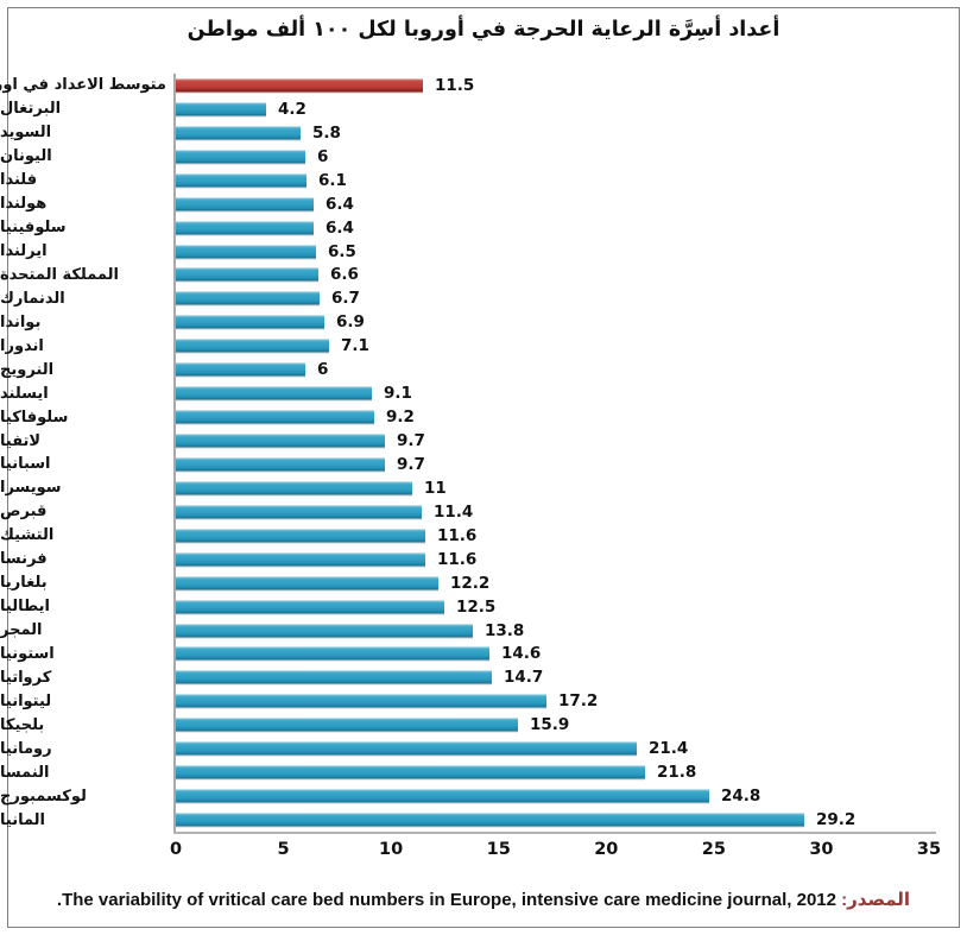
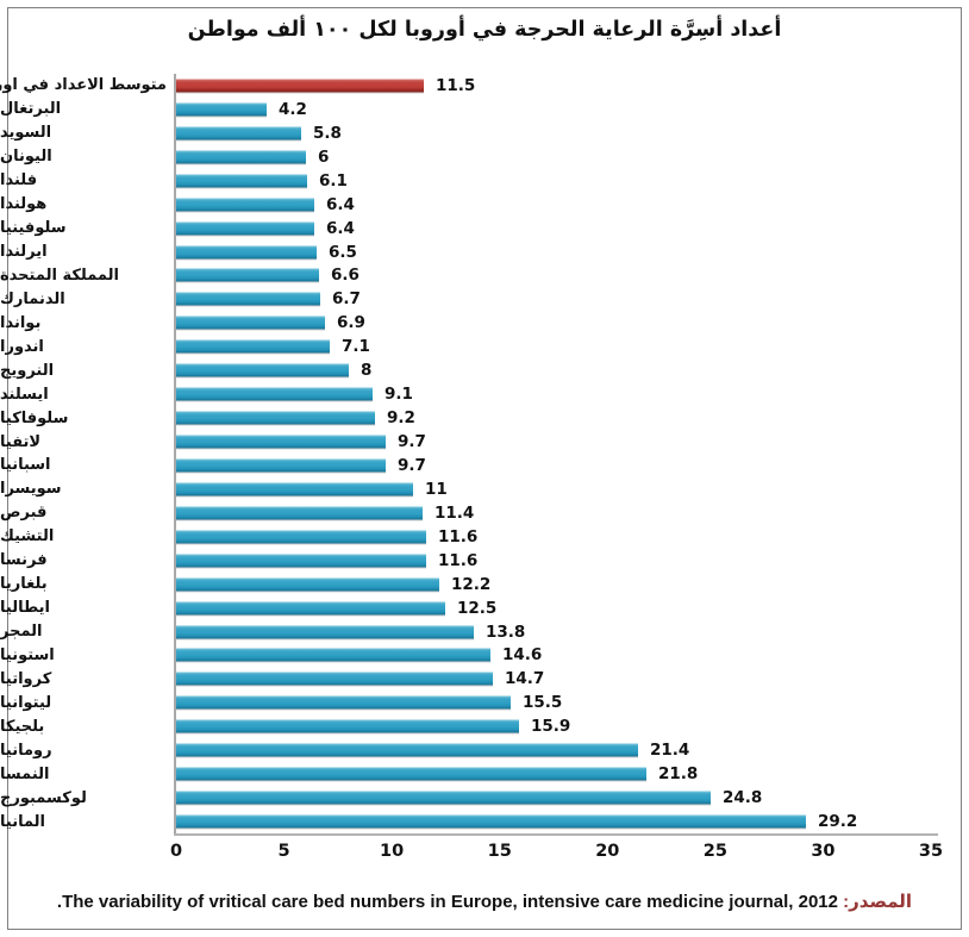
النرويج: 6 -> 8
ليتوانيا: 17.2 -> 15.5
